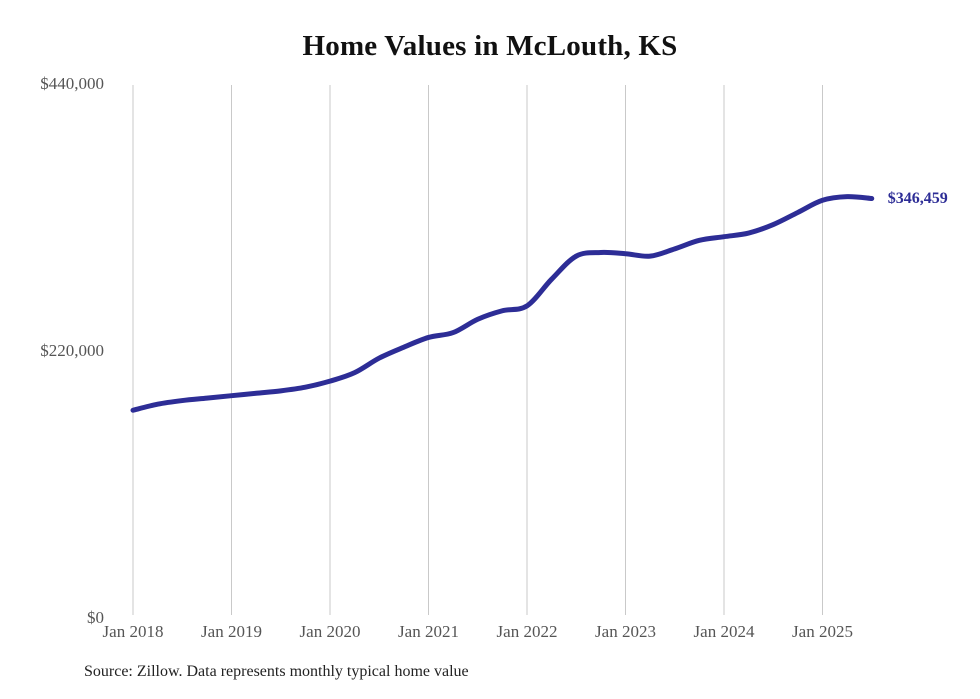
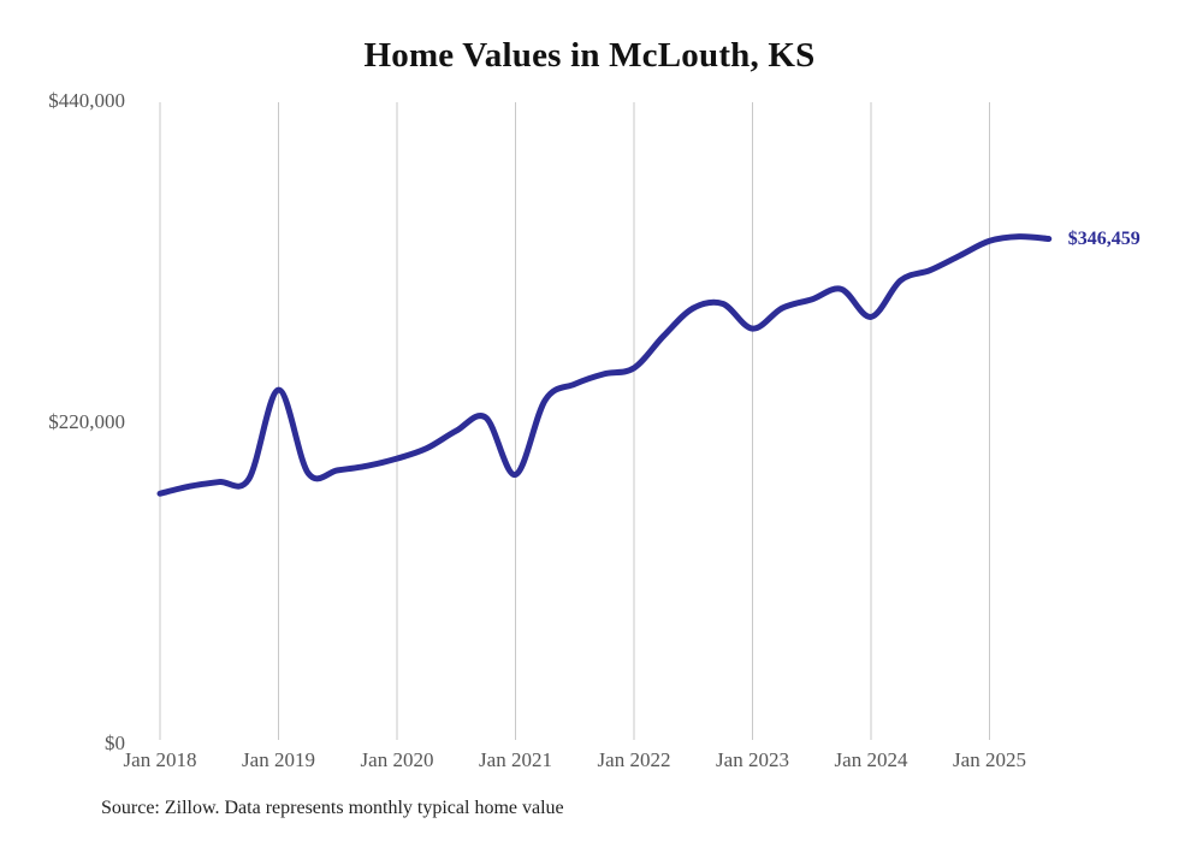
Jan 2019: $184000 -> $243000
Jan 2021: $232000 -> $185000
Jan 2023: $301000 -> $285000
Jan 2024: $315000 -> $293000
